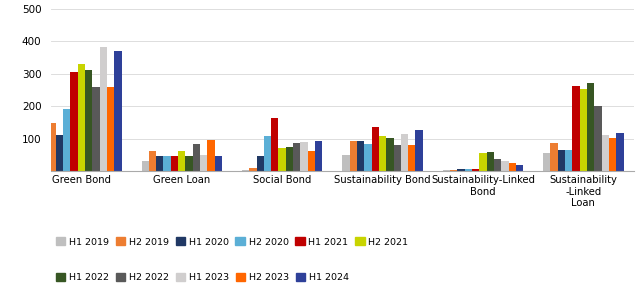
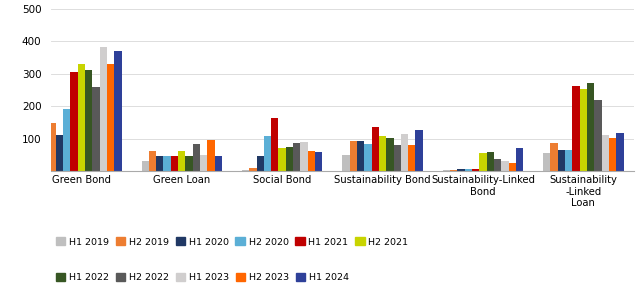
H2 2023/Green Bond: 258 -> 330
H1 2024/Social Bond: 92 -> 60
H1 2024/Sustainability-Linked Bond: 20 -> 70
H2 2022/Sustainability -Linked Loan: 200 -> 220
